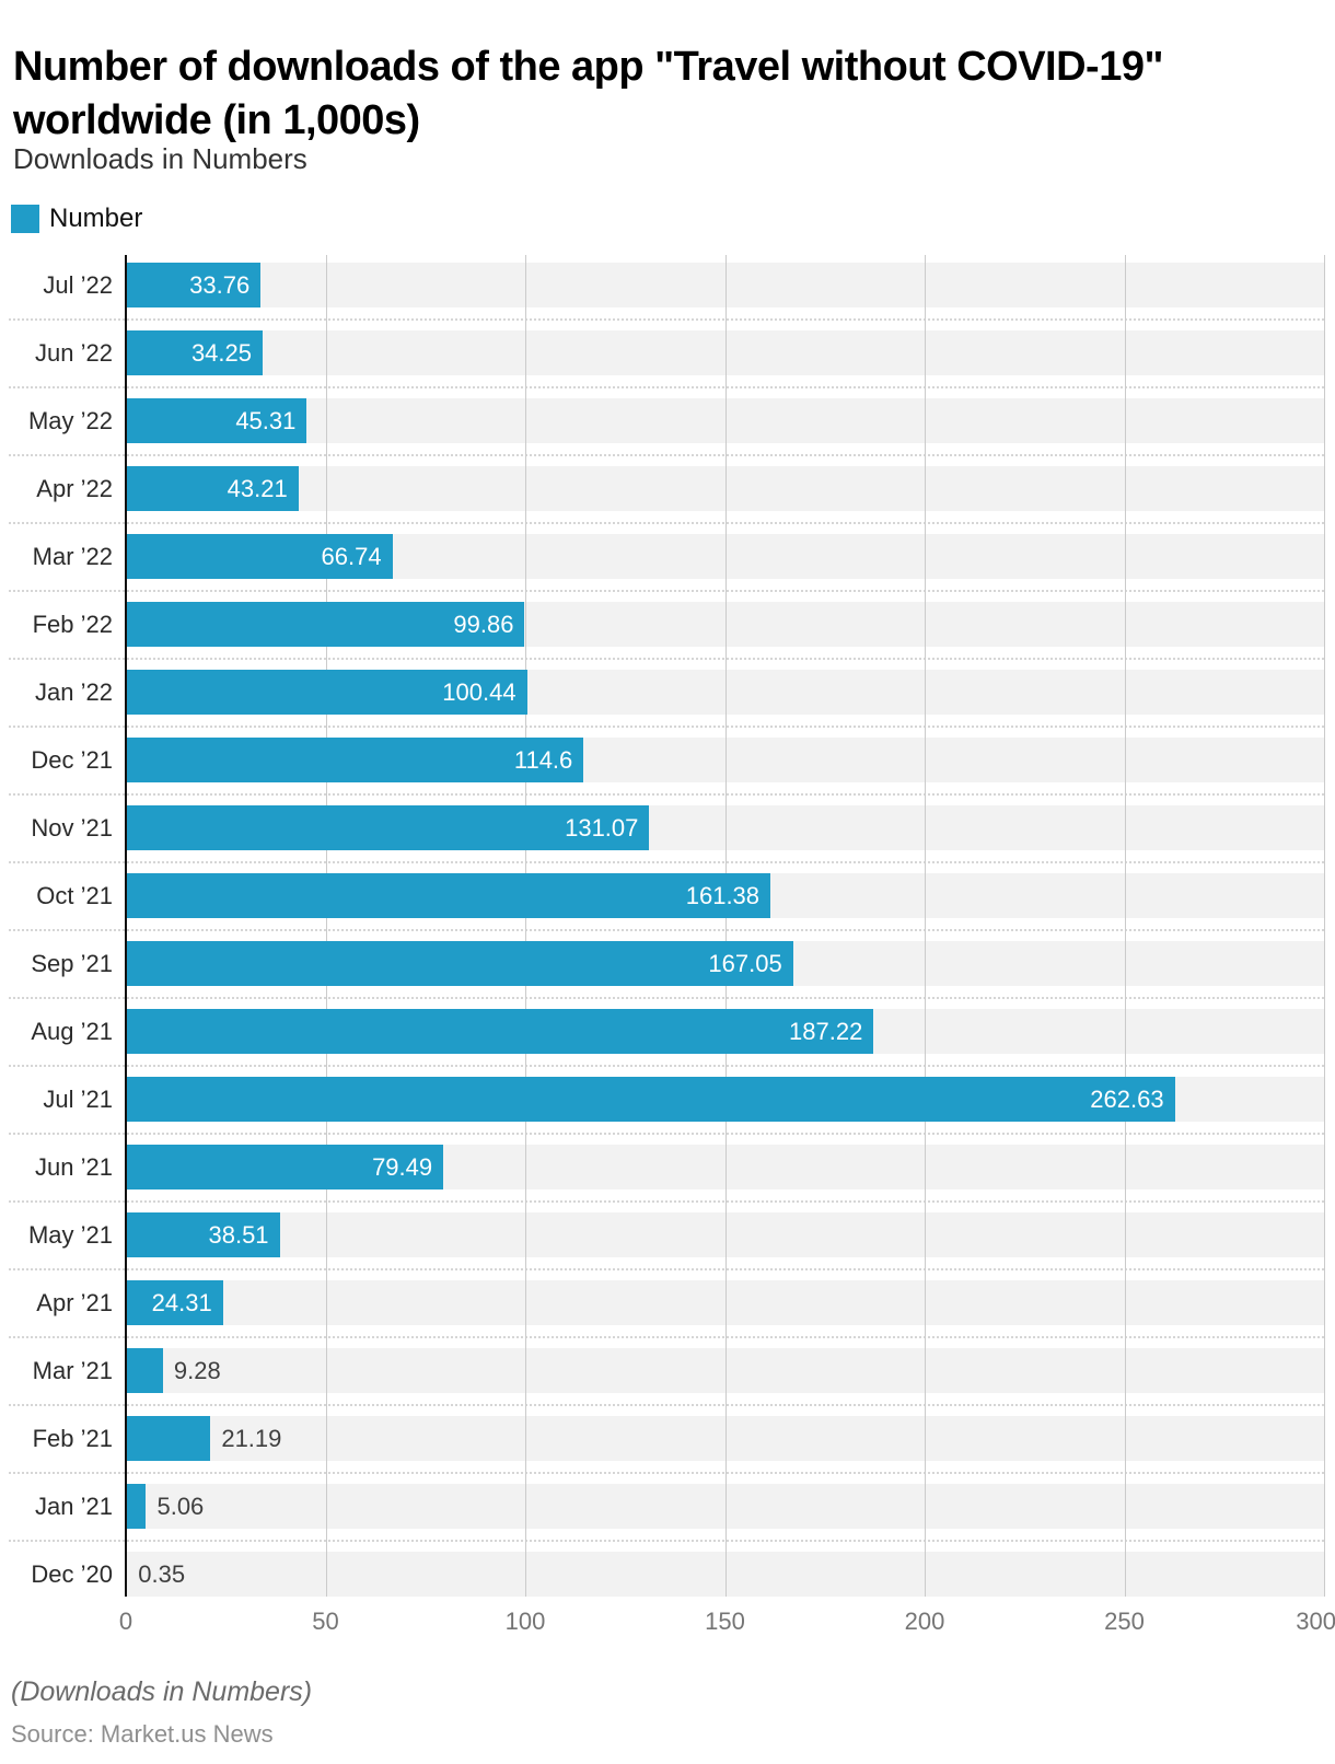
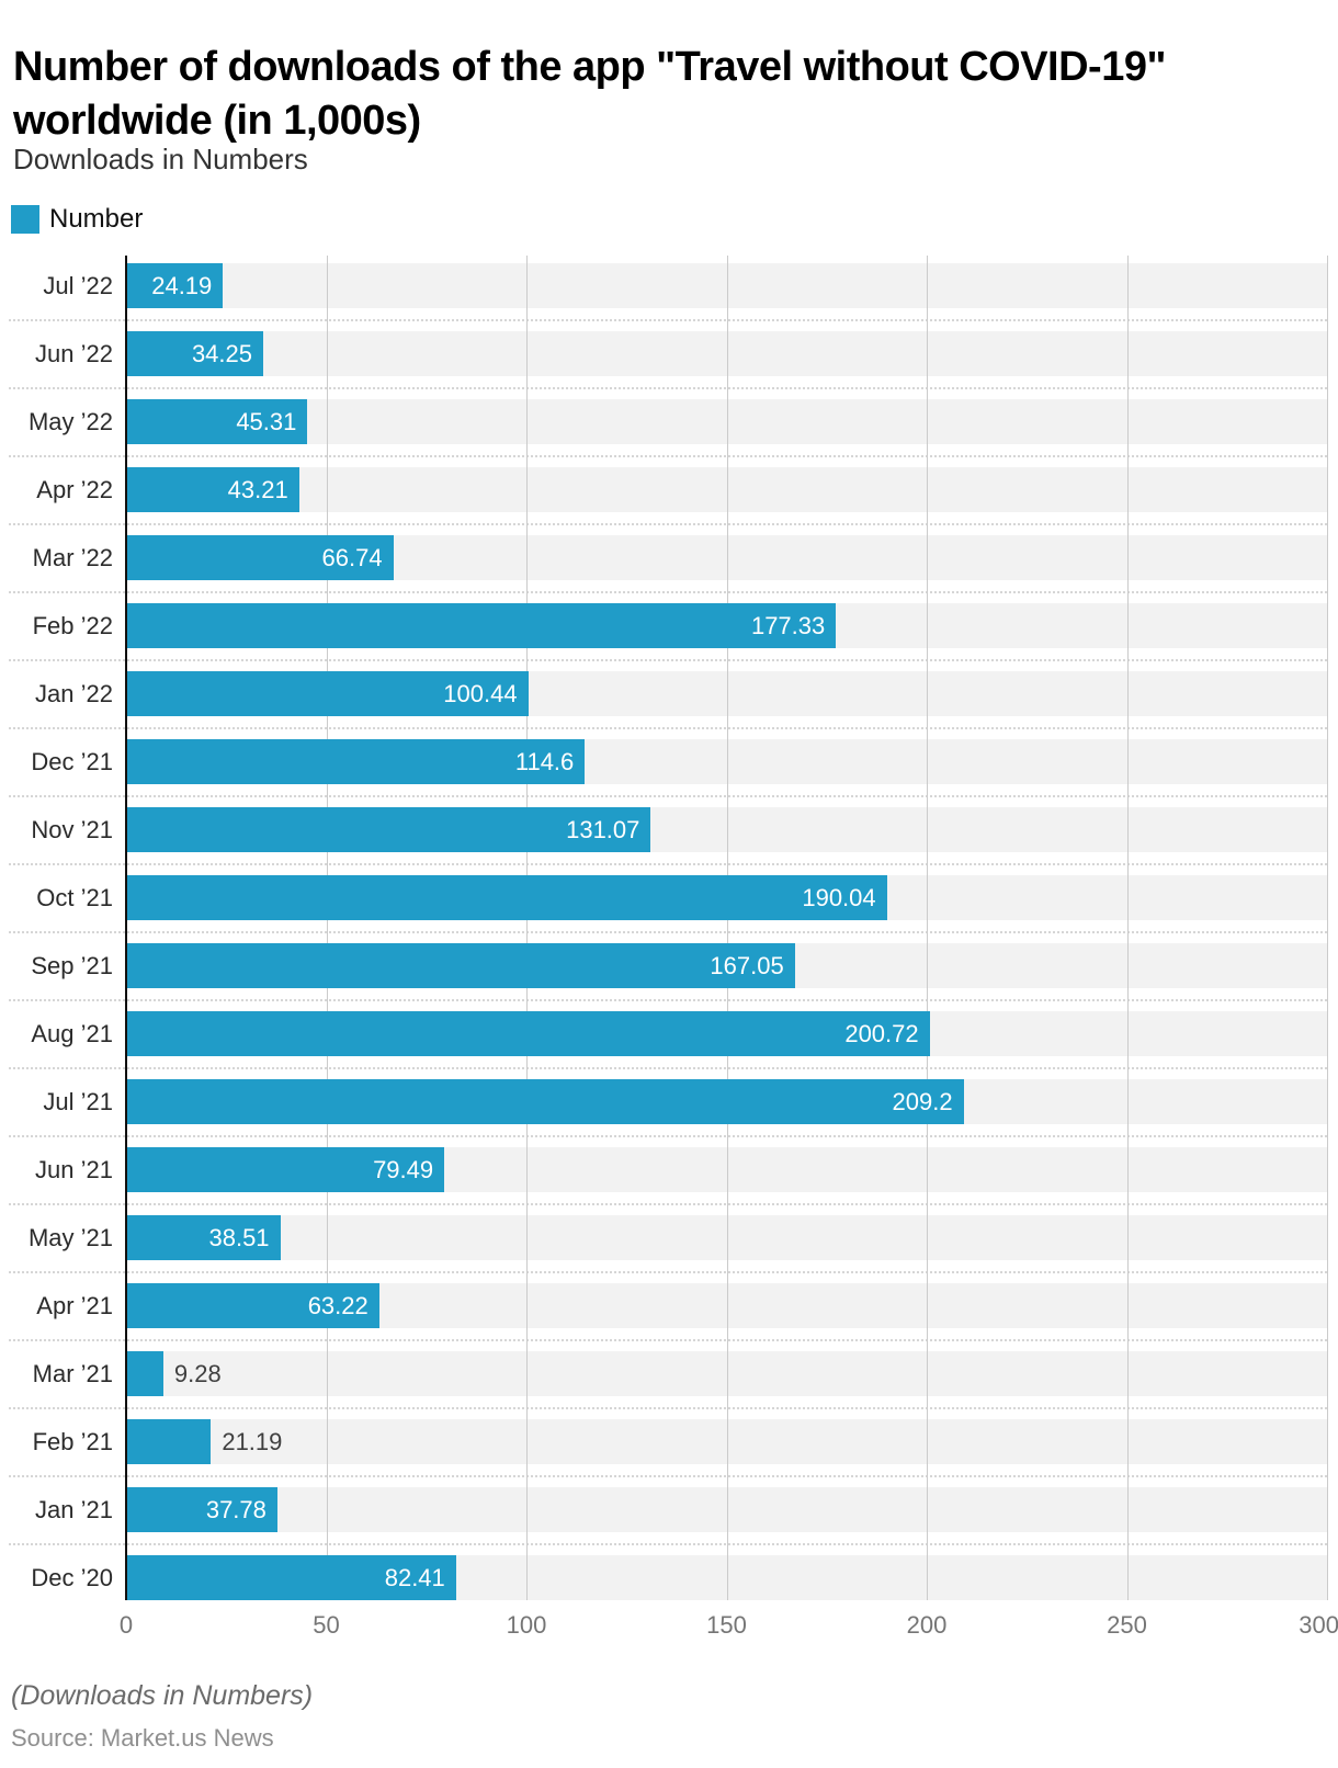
Jul ’22: 33.76 -> 24.19
Feb ’22: 99.86 -> 177.33
Oct ’21: 161.38 -> 190.04
Aug ’21: 187.22 -> 200.72
Jul ’21: 262.63 -> 209.2
Apr ’21: 24.31 -> 63.22
Jan ’21: 5.06 -> 37.78
Dec ’20: 0.35 -> 82.41
